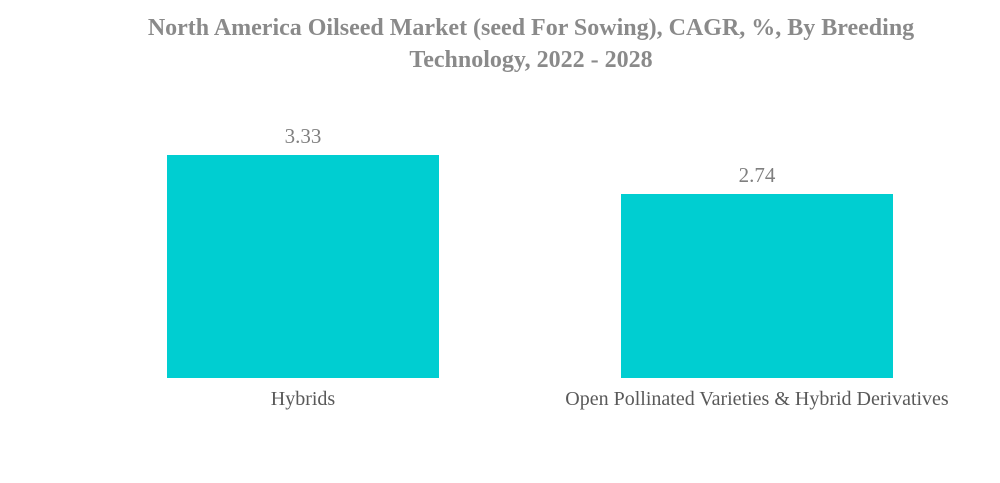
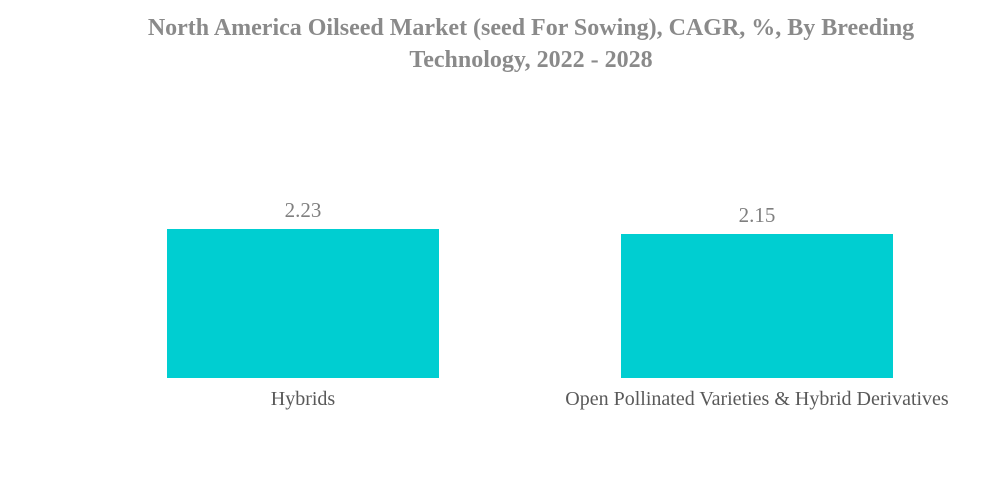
Hybrids: 3.33 -> 2.23
Open Pollinated Varieties & Hybrid Derivatives: 2.74 -> 2.15
